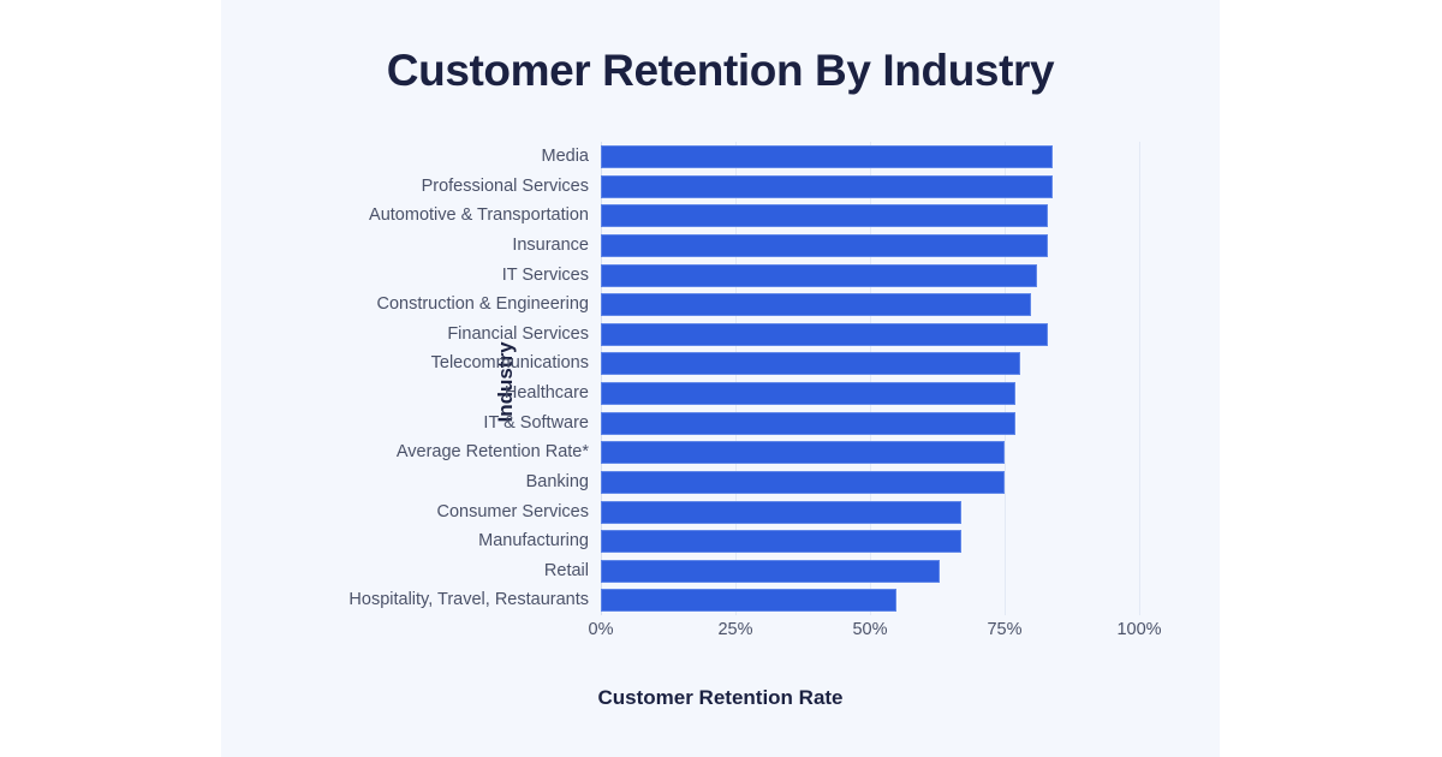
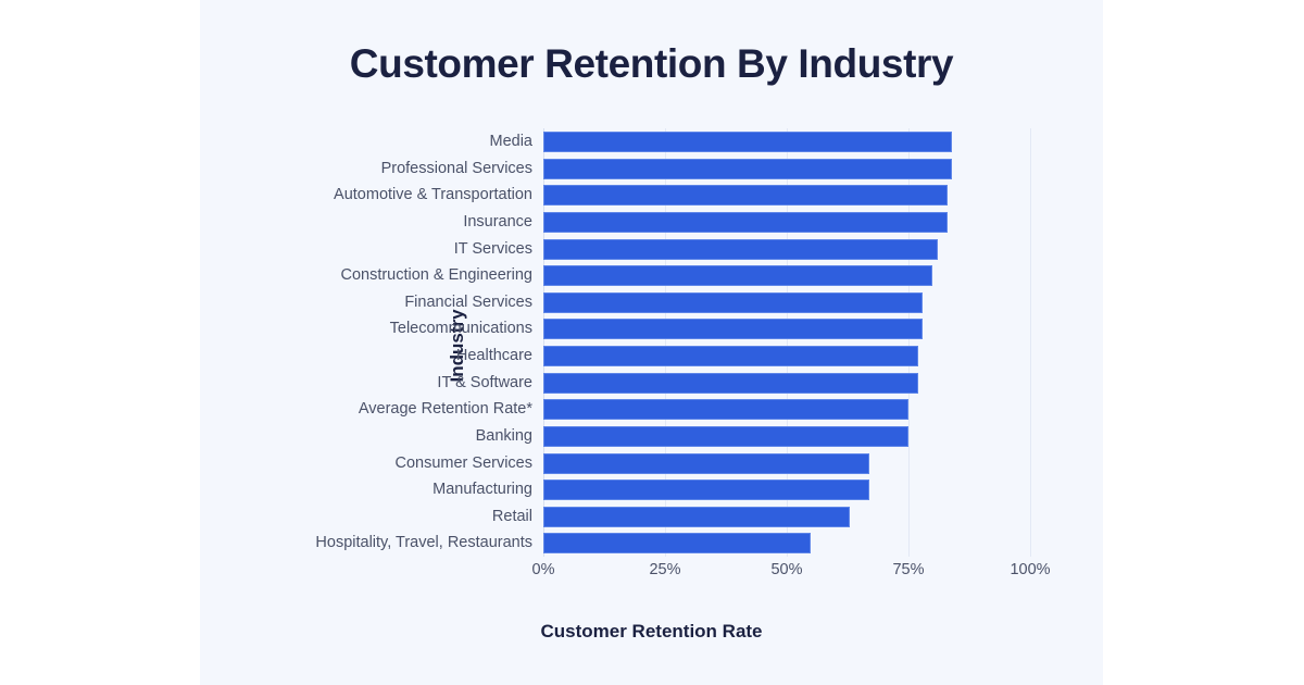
Financial Services: 83% -> 78%
